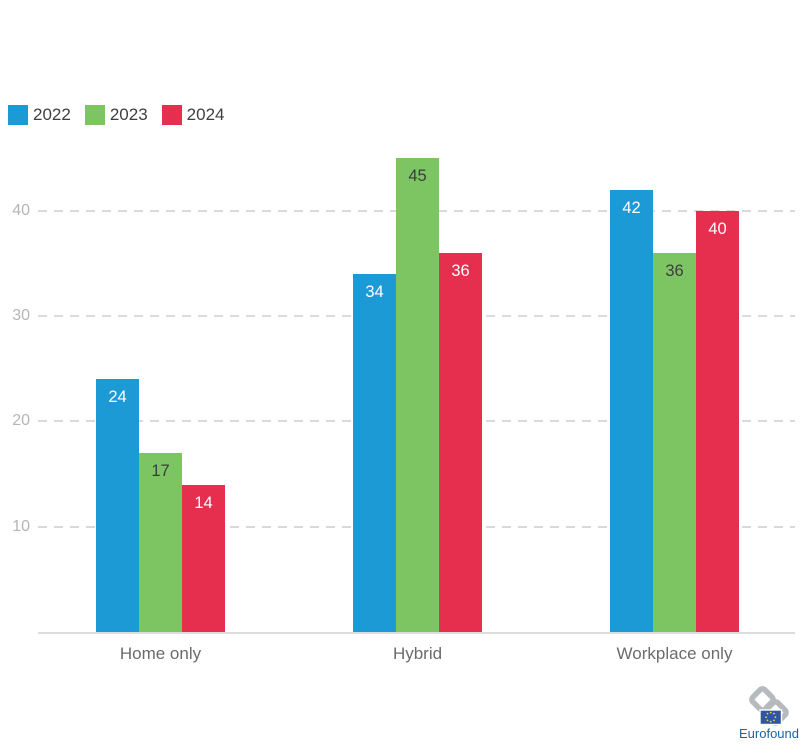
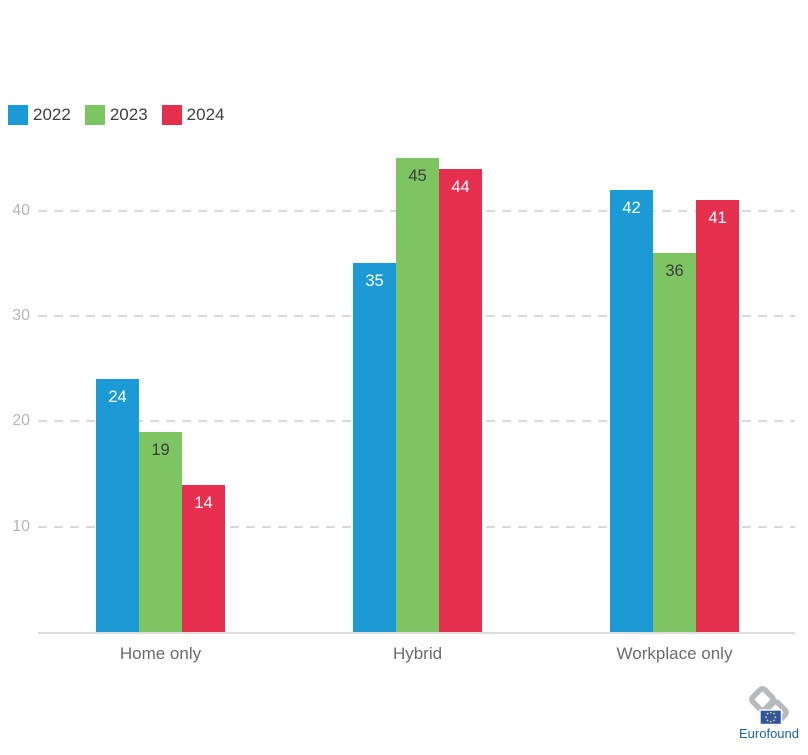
2023/Home only: 17 -> 19
2022/Hybrid: 34 -> 35
2024/Hybrid: 36 -> 44
2024/Workplace only: 40 -> 41
